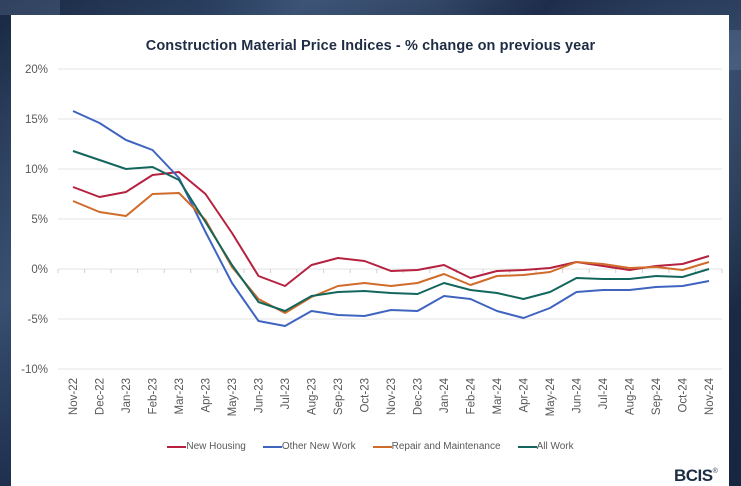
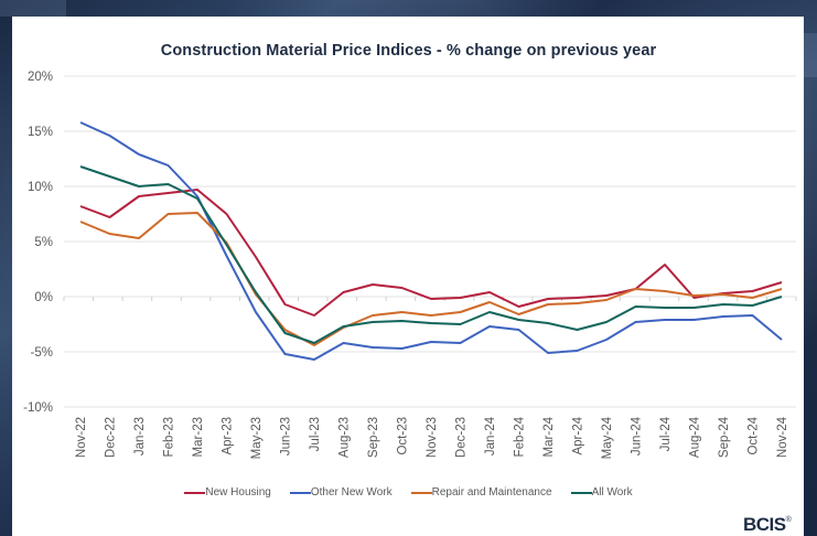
New Housing/Jan-23: 7.7% -> 9.1%
Other New Work/Mar-24: -4.2% -> -5.1%
New Housing/Jul-24: 0.3% -> 2.9%
Other New Work/Nov-24: -1.2% -> -3.9%
